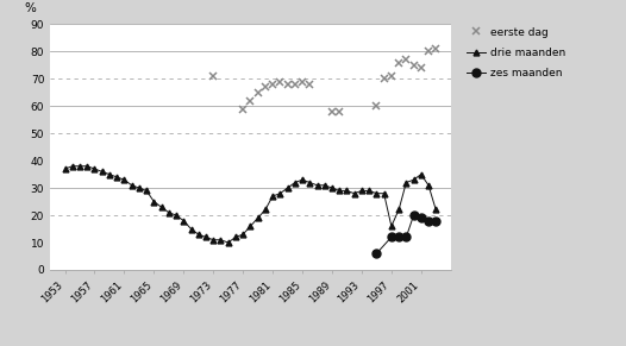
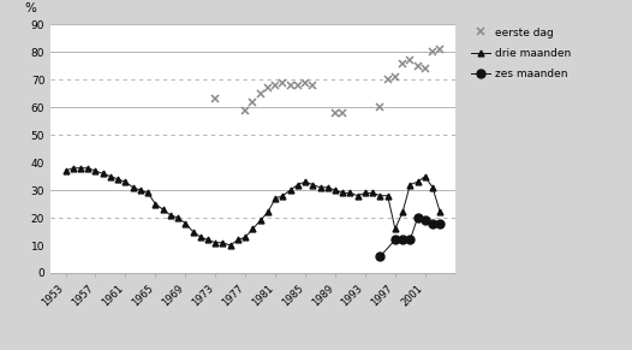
eerste dag/1973: 71 -> 63
